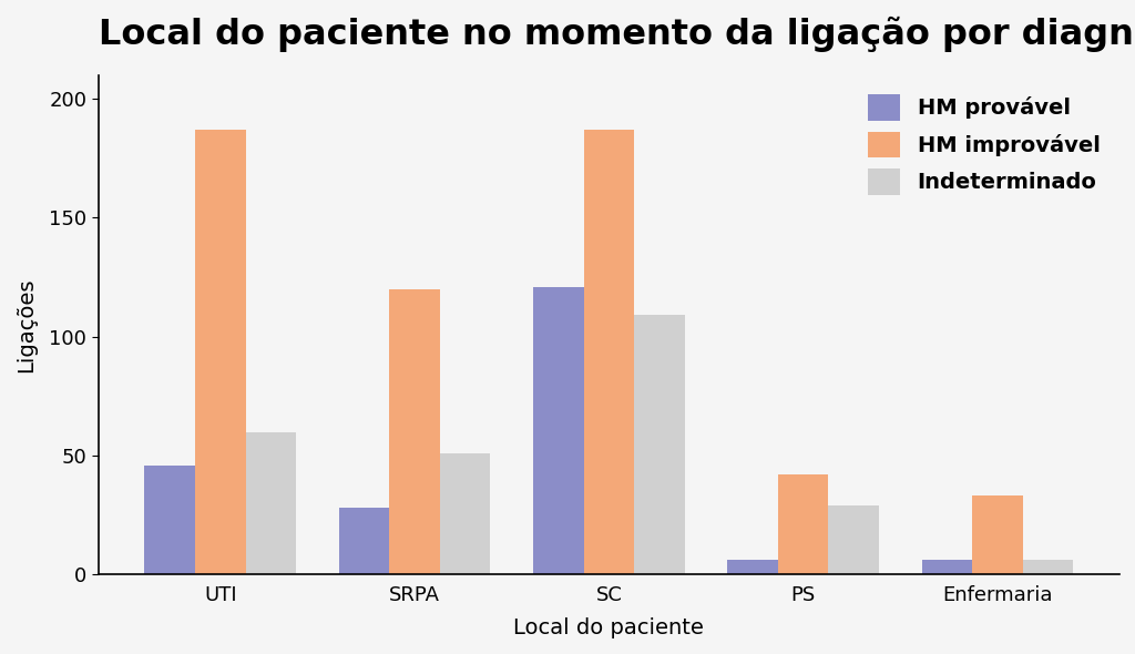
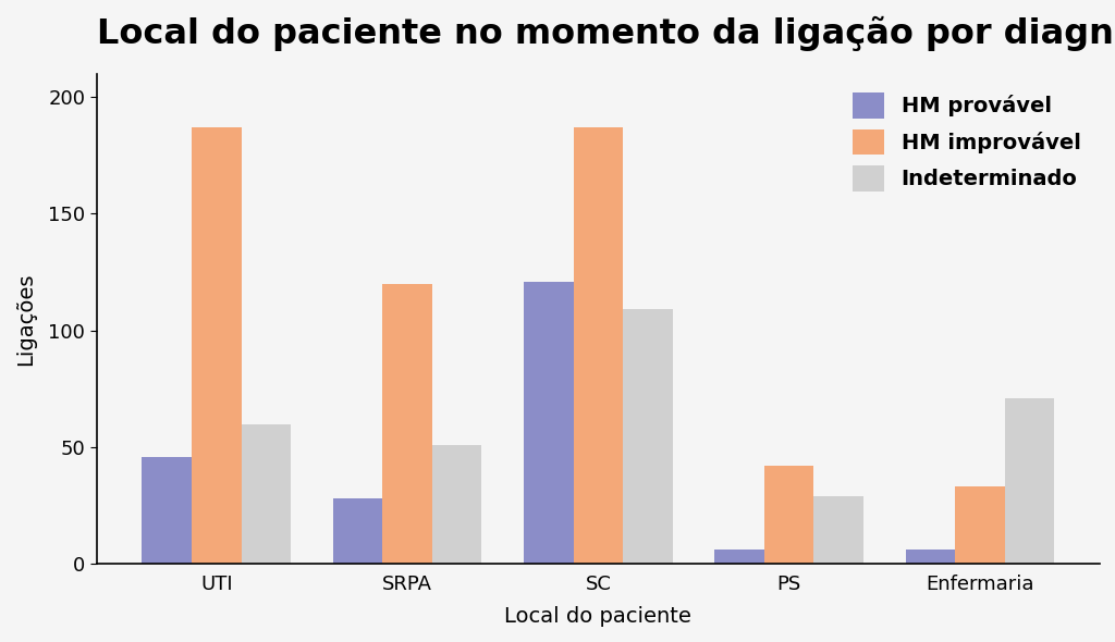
Indeterminado/Enfermaria: 6 -> 71
